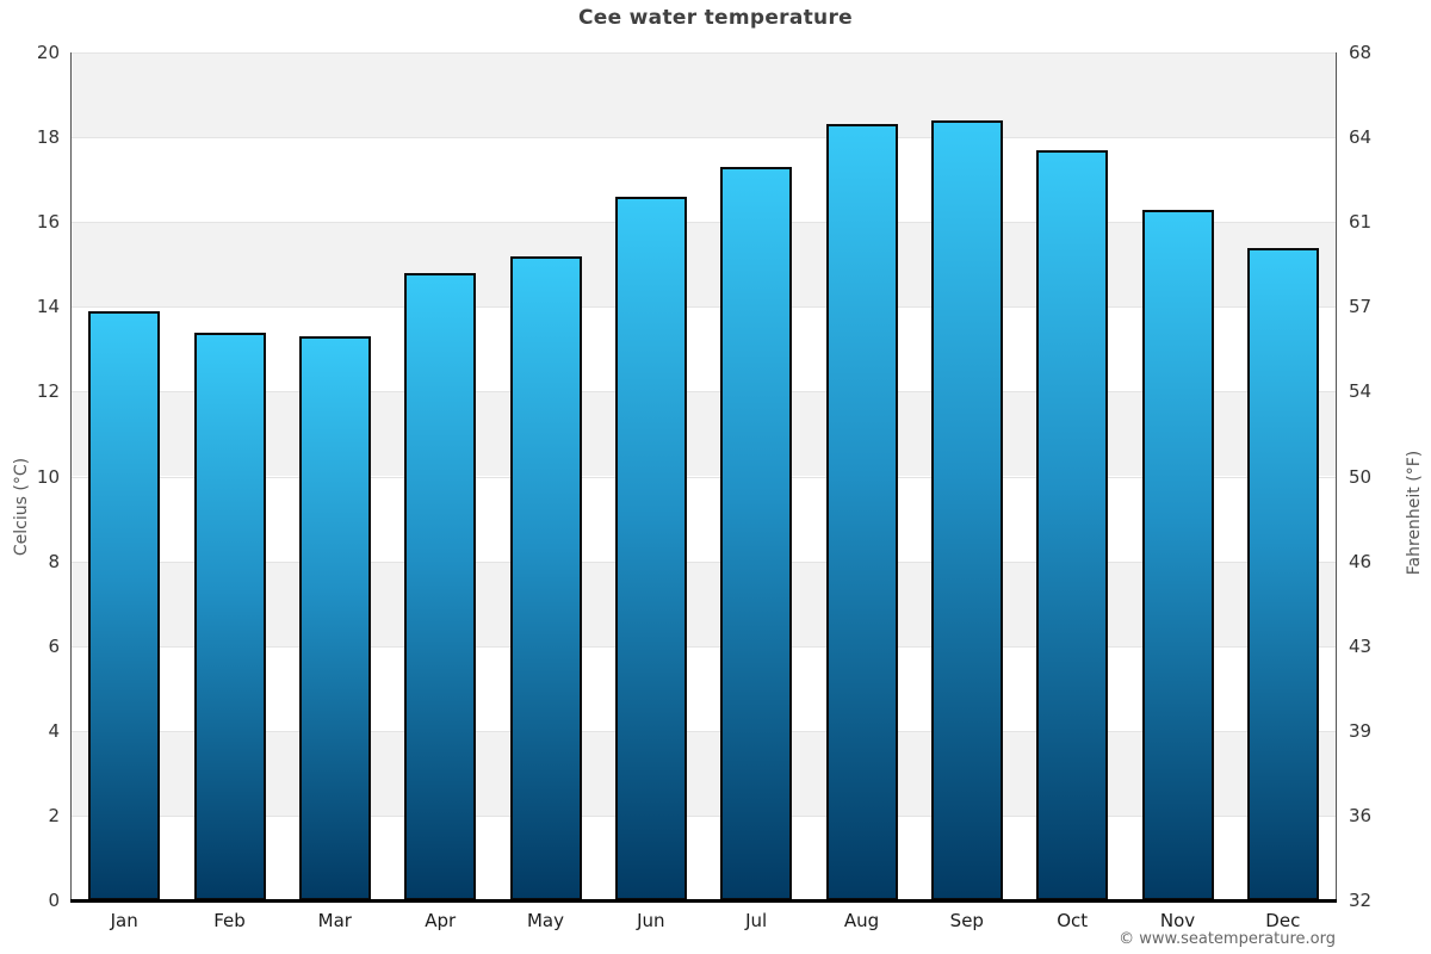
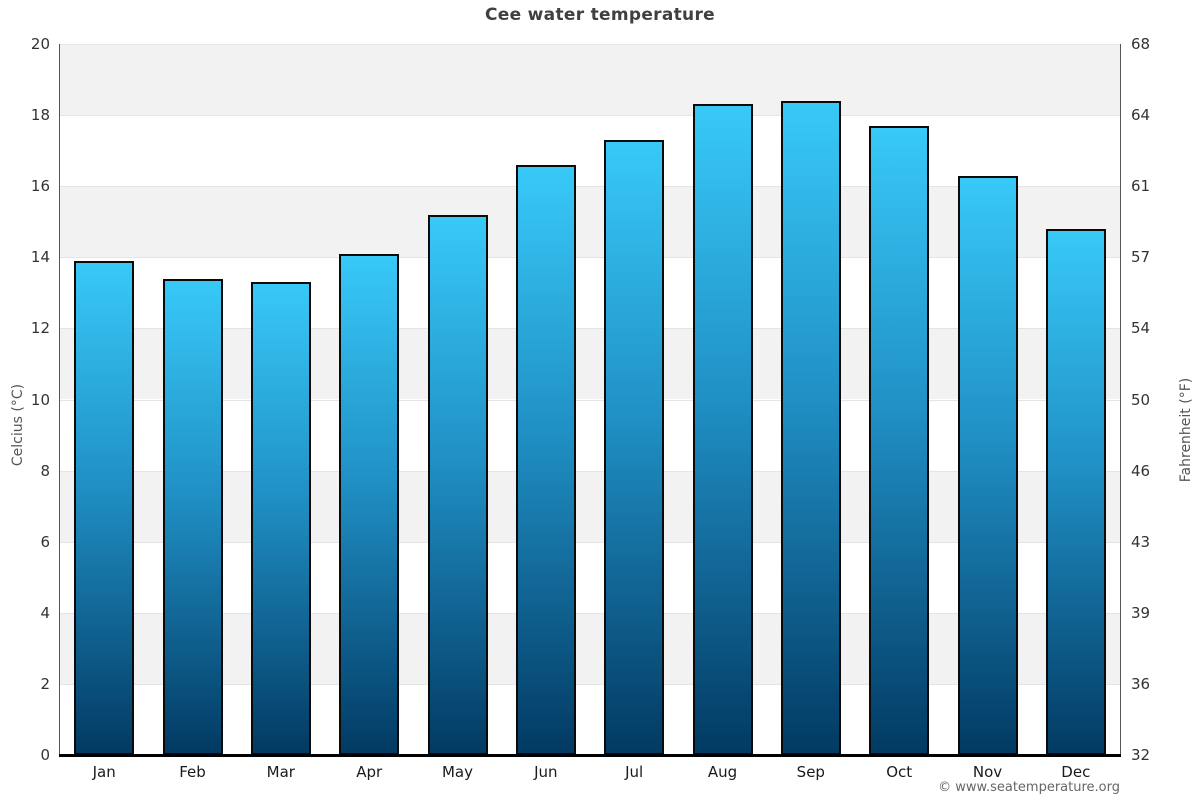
Apr: 14.8 -> 14.1
Dec: 15.4 -> 14.8
